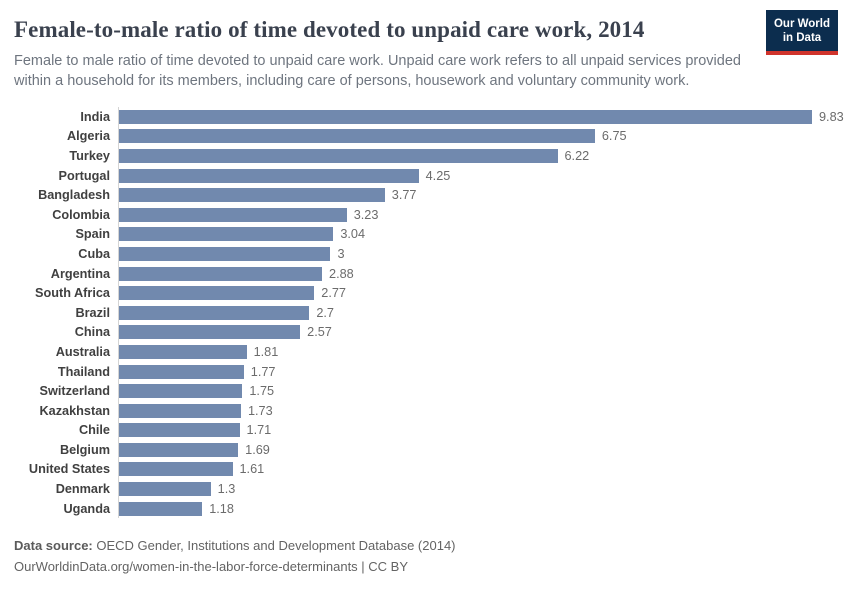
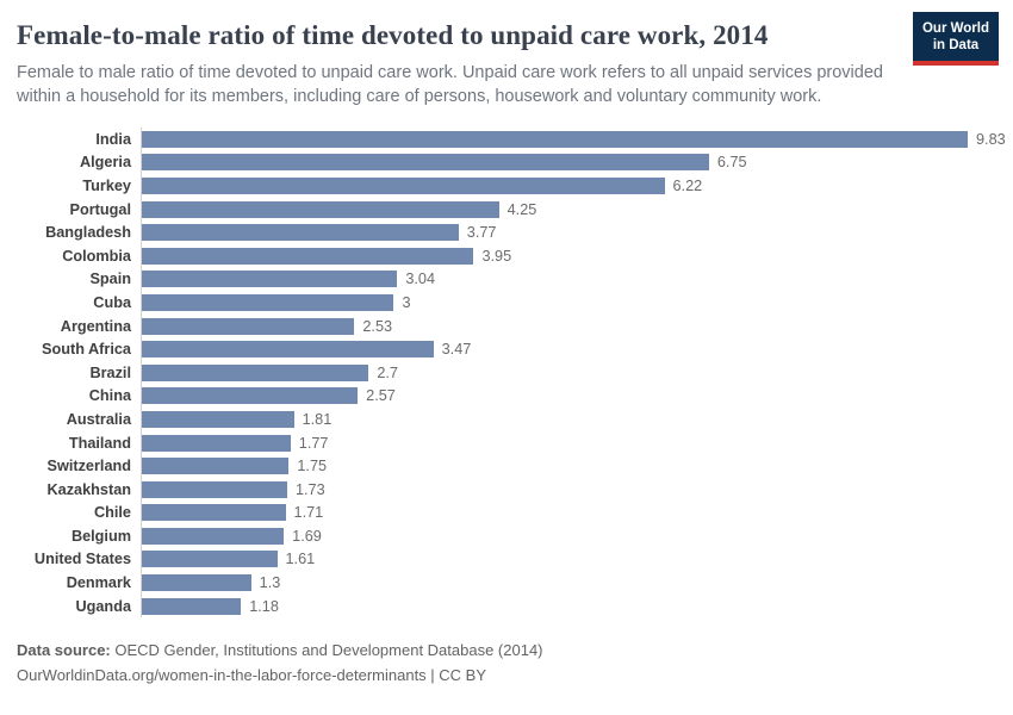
Colombia: 3.23 -> 3.95
Argentina: 2.88 -> 2.53
South Africa: 2.77 -> 3.47
